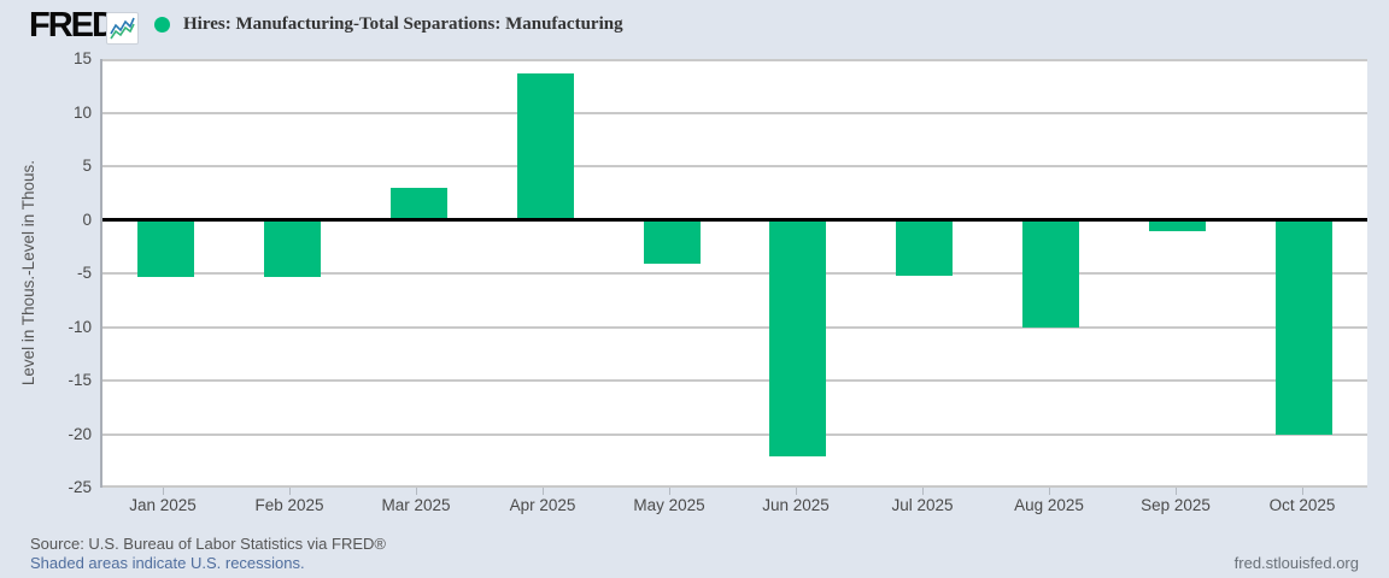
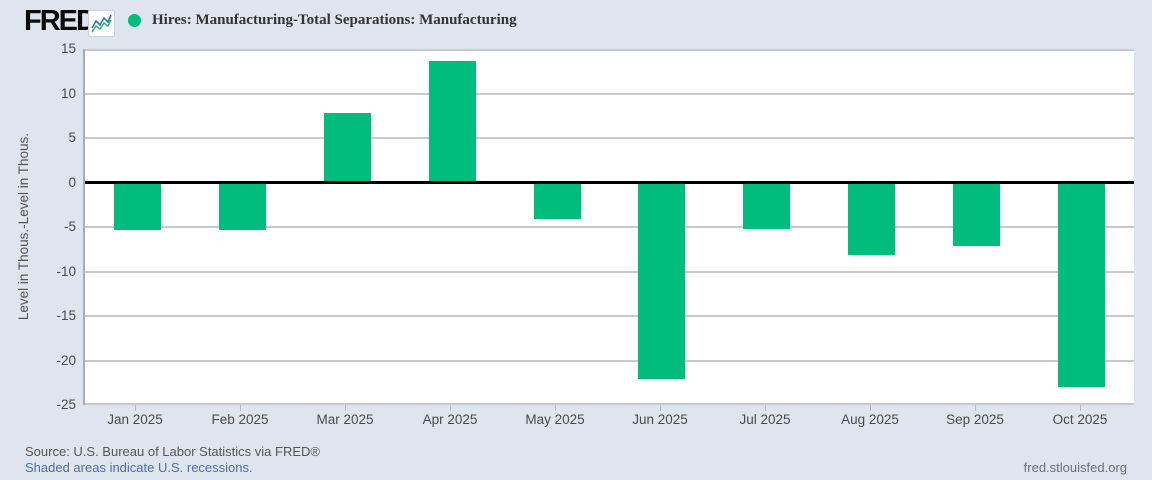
Mar 2025: 3 -> 8
Aug 2025: -10 -> -8
Sep 2025: -1 -> -7
Oct 2025: -20 -> -23
